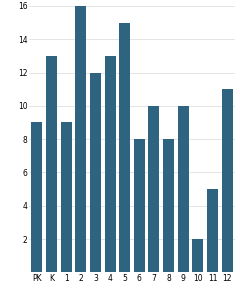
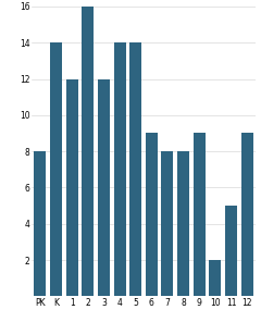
PK: 9 -> 8
K: 13 -> 14
1: 9 -> 12
4: 13 -> 14
5: 15 -> 14
6: 8 -> 9
7: 10 -> 8
9: 10 -> 9
12: 11 -> 9
